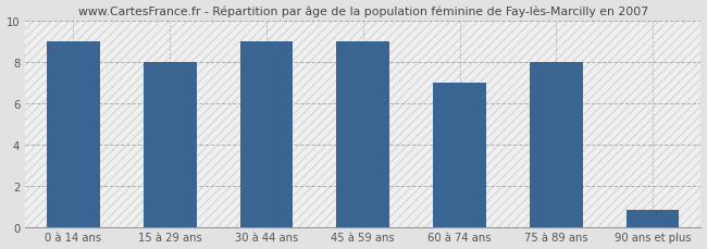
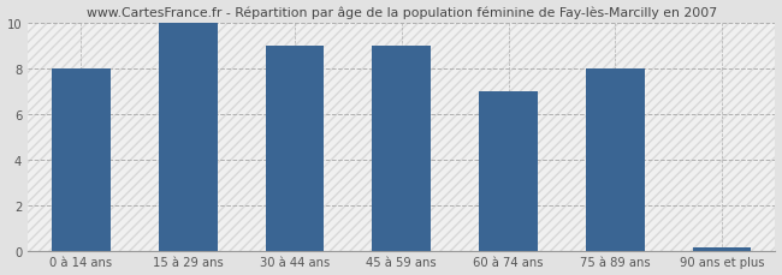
0 à 14 ans: 9.0 -> 8.0
15 à 29 ans: 8.0 -> 10.0
90 ans et plus: 0.8 -> 0.1
